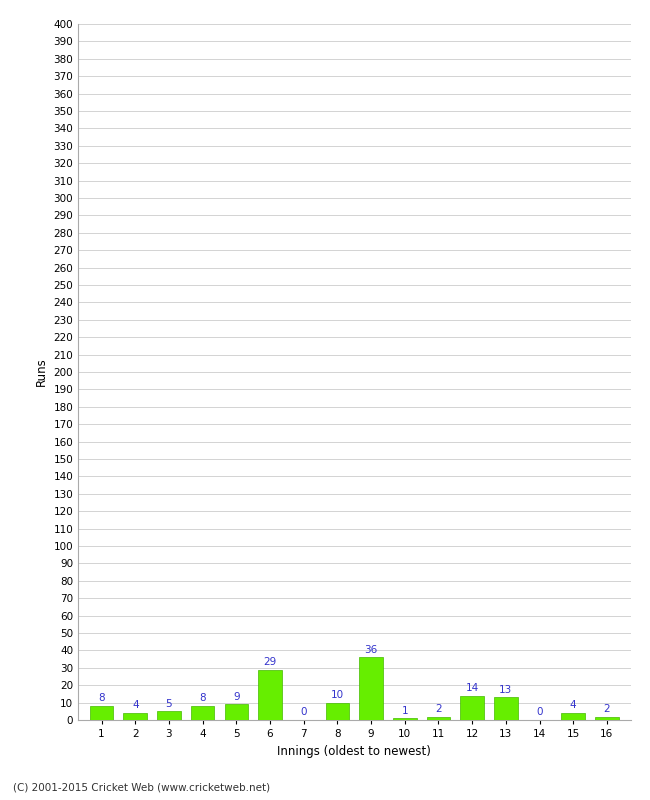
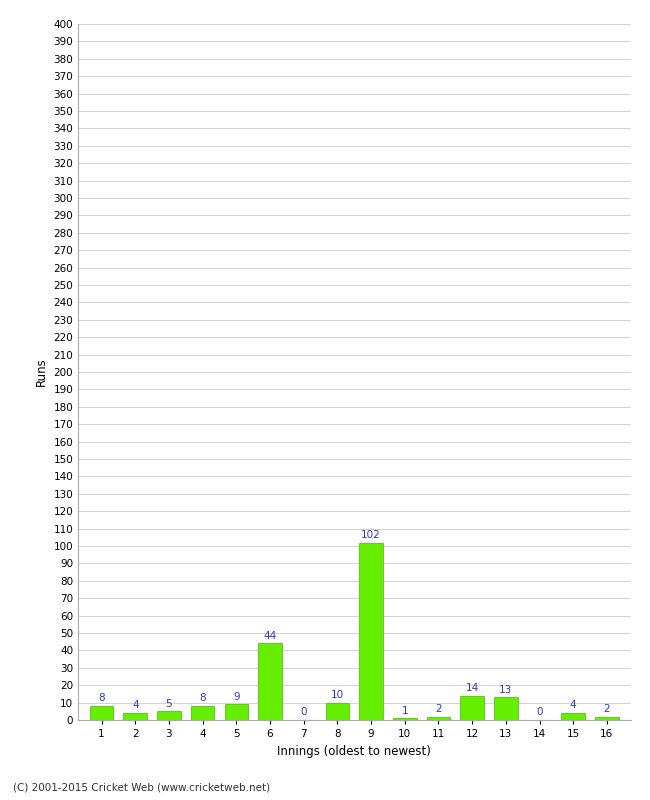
6: 29 -> 44
9: 36 -> 102
